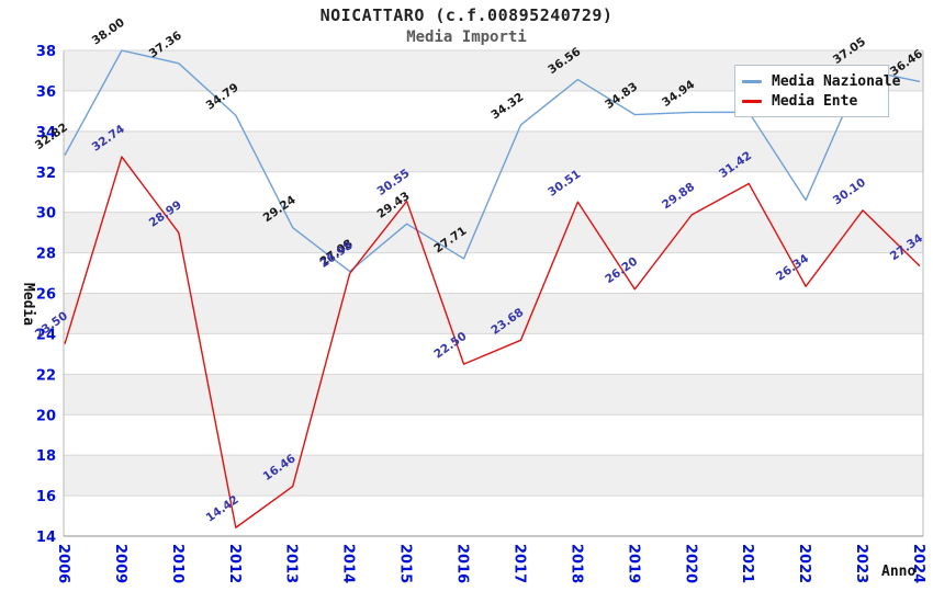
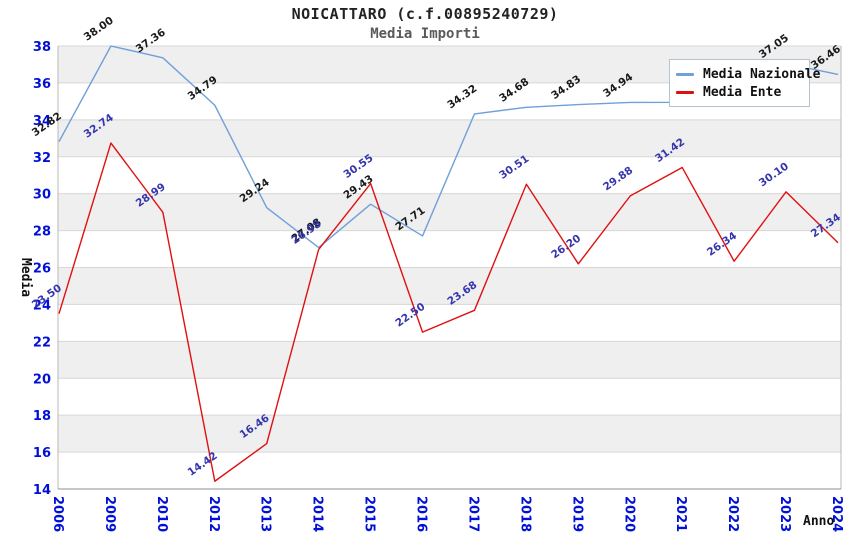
Media Nazionale/2018: 36.56 -> 34.68
Media Nazionale/2022: 30.6 -> 35.0
